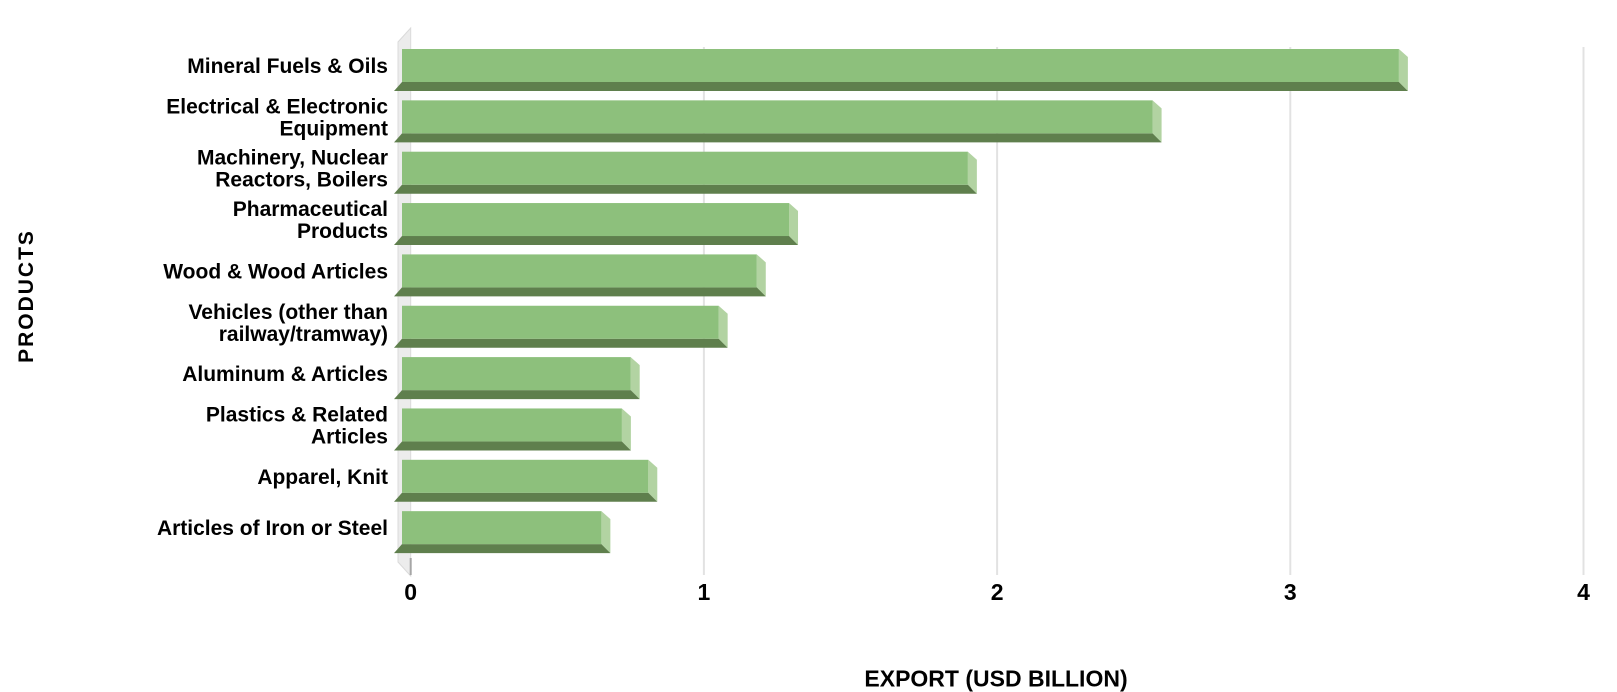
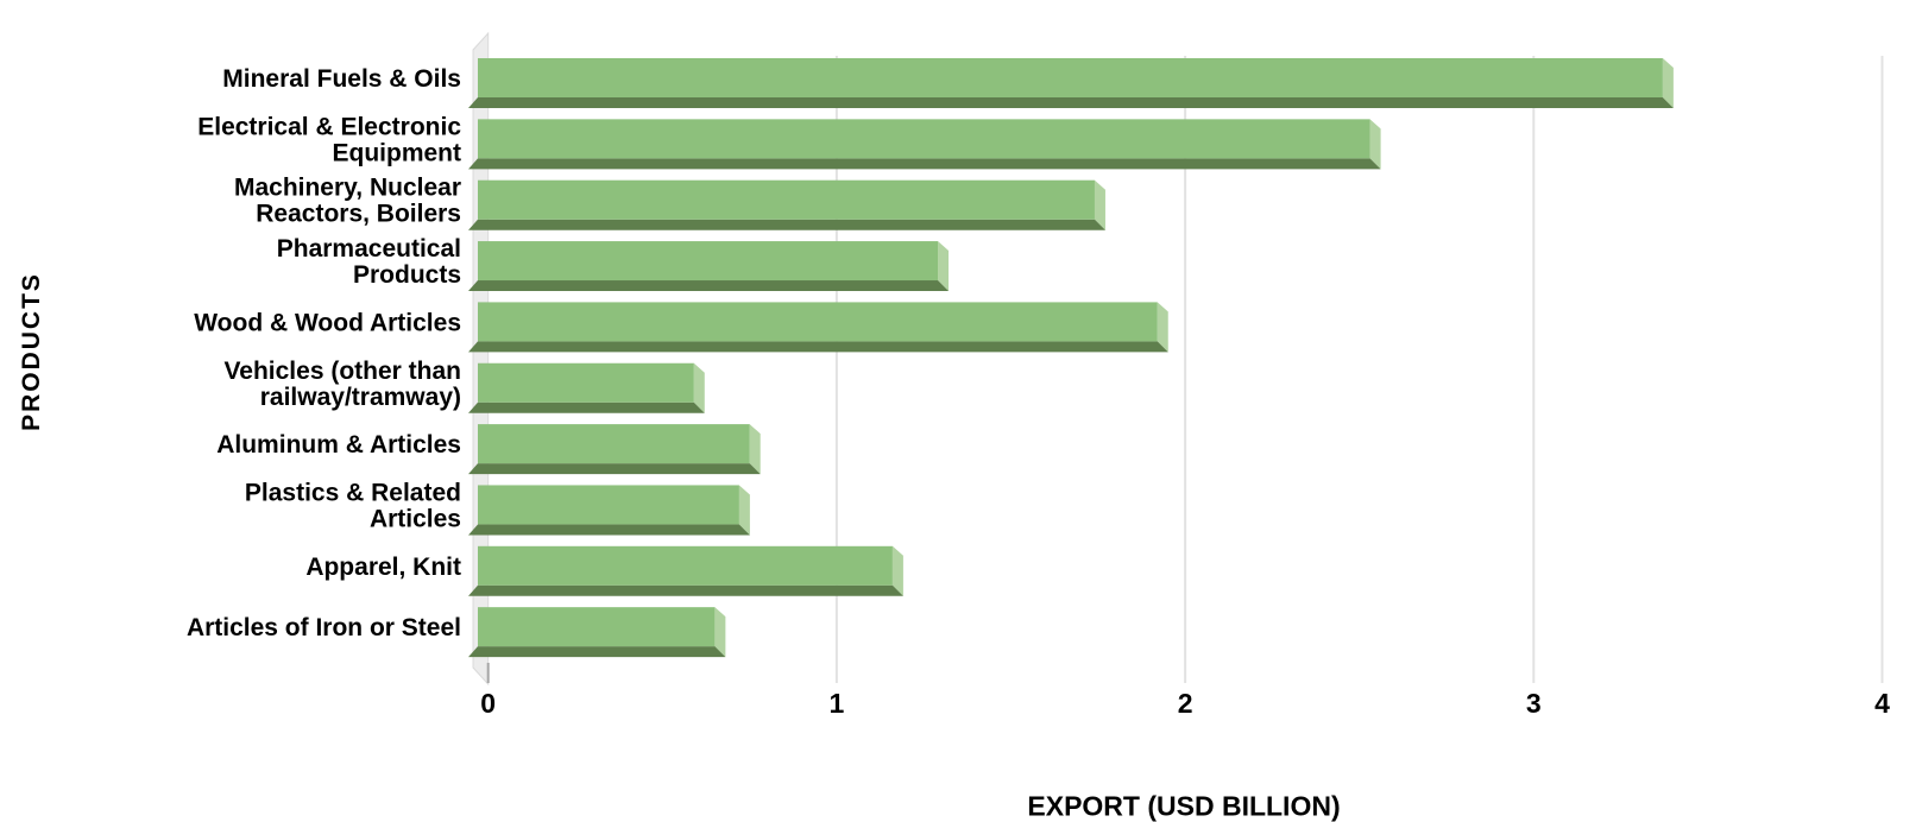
Machinery, Nuclear Reactors, Boilers: 1.93 -> 1.77
Wood & Wood Articles: 1.21 -> 1.95
Vehicles (other than railway/tramway): 1.08 -> 0.62
Apparel, Knit: 0.84 -> 1.19
